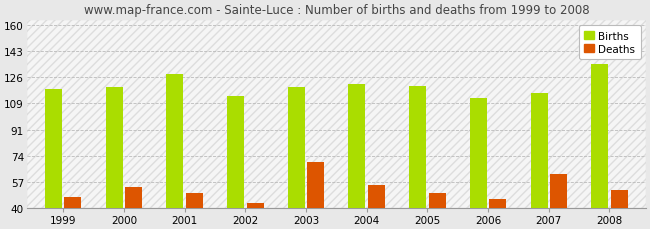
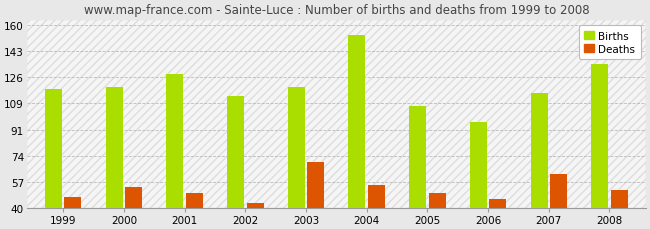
Births/2004: 121 -> 153
Births/2005: 120 -> 107
Births/2006: 112 -> 96
